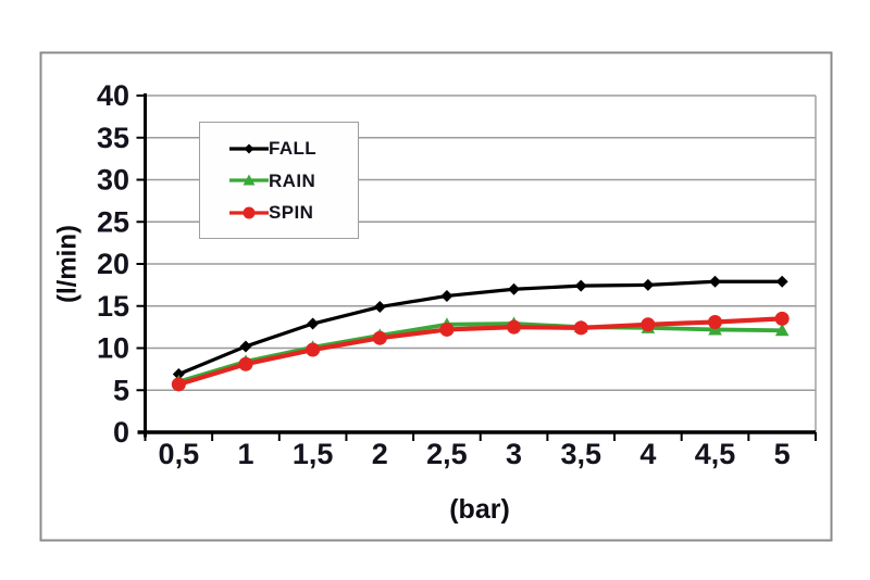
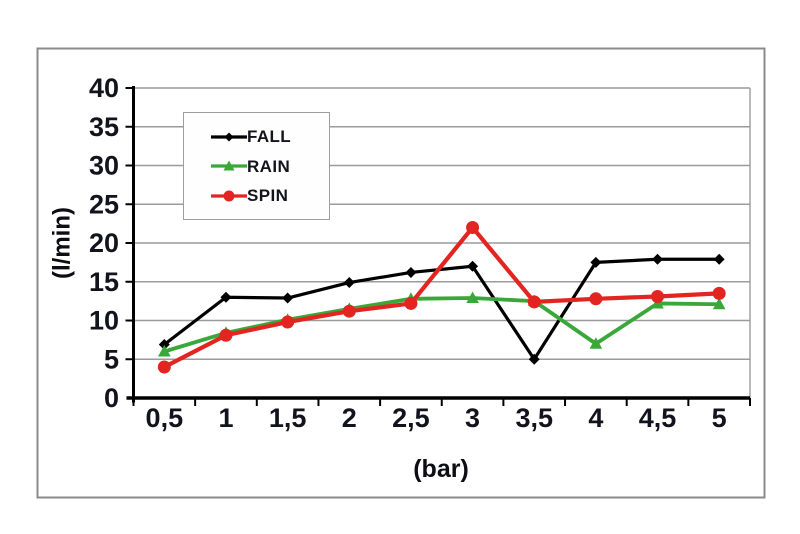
SPIN/0,5: 6 -> 4
FALL/1: 10 -> 13
SPIN/3: 12 -> 22
FALL/3,5: 17 -> 5
RAIN/4: 12 -> 7
